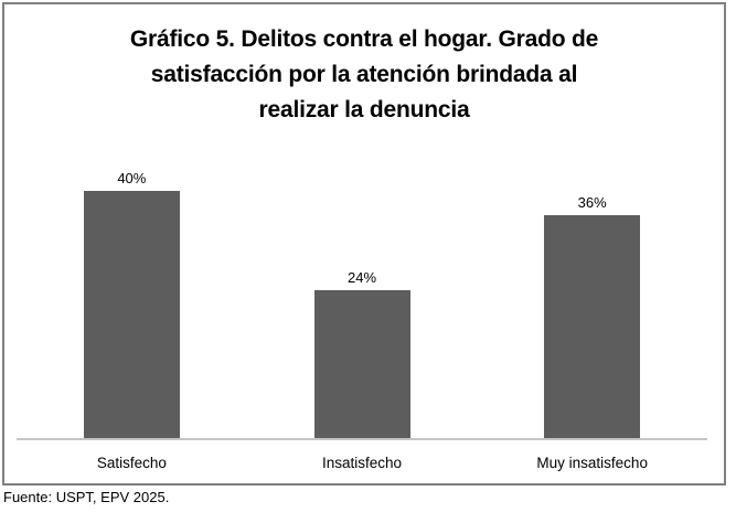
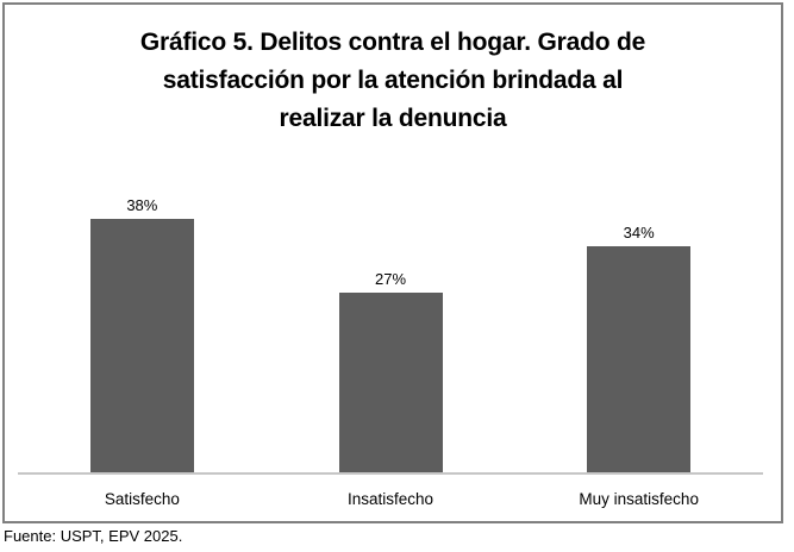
Satisfecho: 40% -> 38%
Insatisfecho: 24% -> 27%
Muy insatisfecho: 36% -> 34%
